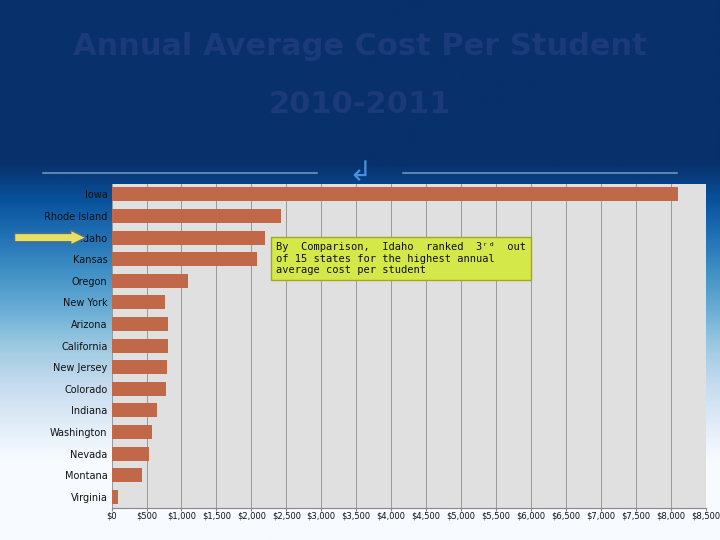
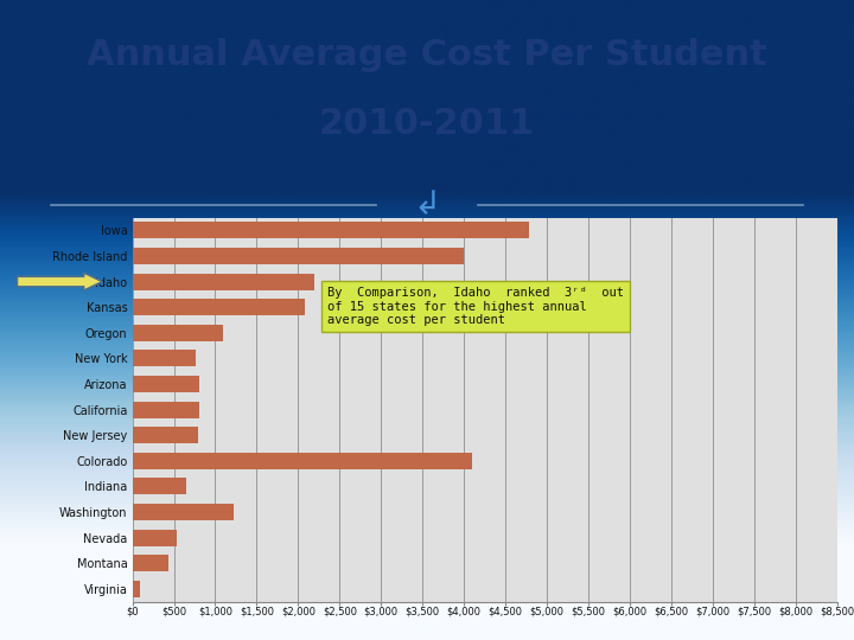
Iowa: $8,100 -> $4,780
Rhode Island: $2,420 -> $4,000
Colorado: $780 -> $4,100
Washington: $580 -> $1,220
